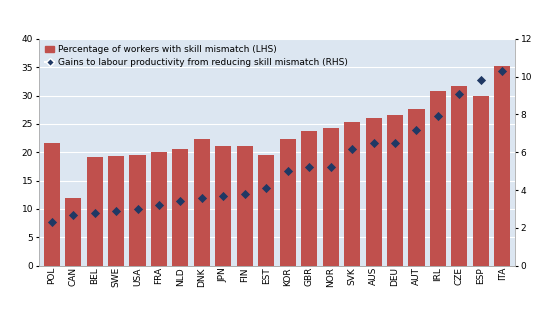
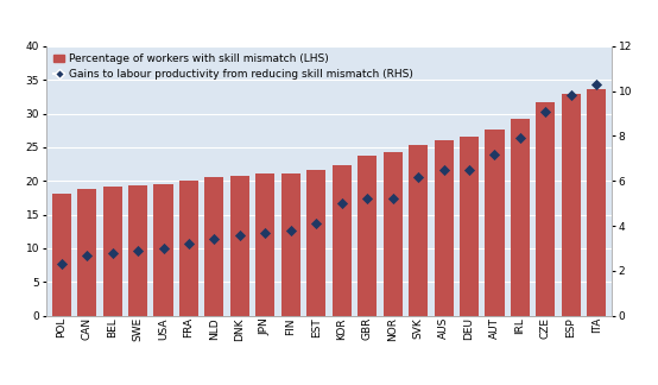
Percentage of workers with skill mismatch (LHS)/POL: 21.6 -> 18.1
Percentage of workers with skill mismatch (LHS)/CAN: 12.0 -> 18.9
Percentage of workers with skill mismatch (LHS)/DNK: 22.4 -> 20.8
Percentage of workers with skill mismatch (LHS)/EST: 19.6 -> 21.7
Percentage of workers with skill mismatch (LHS)/IRL: 30.8 -> 29.2
Percentage of workers with skill mismatch (LHS)/ESP: 30.0 -> 33.0
Percentage of workers with skill mismatch (LHS)/ITA: 35.2 -> 33.7
